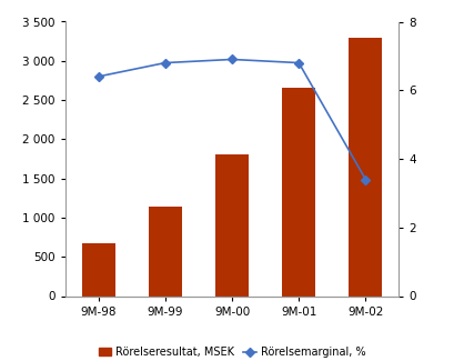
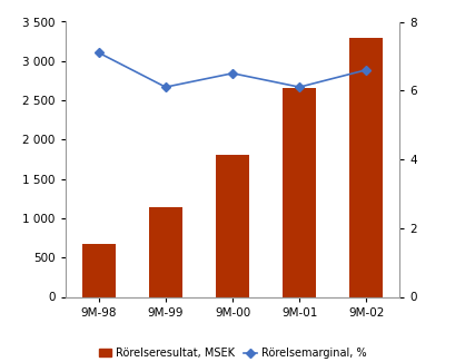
Rörelsemarginal, %/9M-98: 6.4 -> 7.1
Rörelsemarginal, %/9M-99: 6.8 -> 6.1
Rörelsemarginal, %/9M-00: 6.9 -> 6.5
Rörelsemarginal, %/9M-01: 6.8 -> 6.1
Rörelsemarginal, %/9M-02: 3.4 -> 6.6
